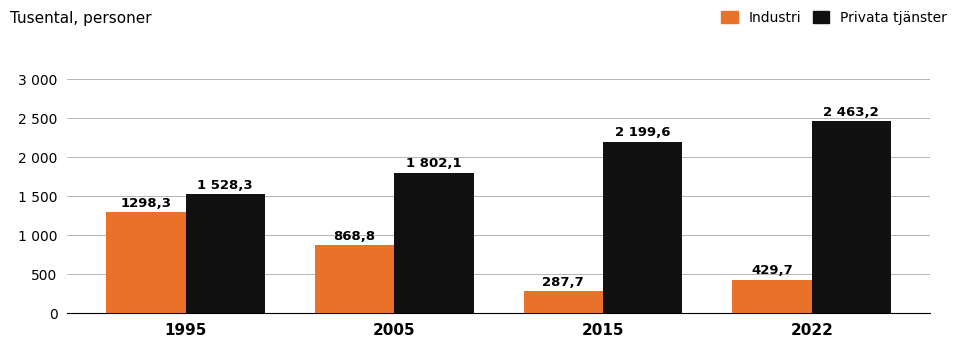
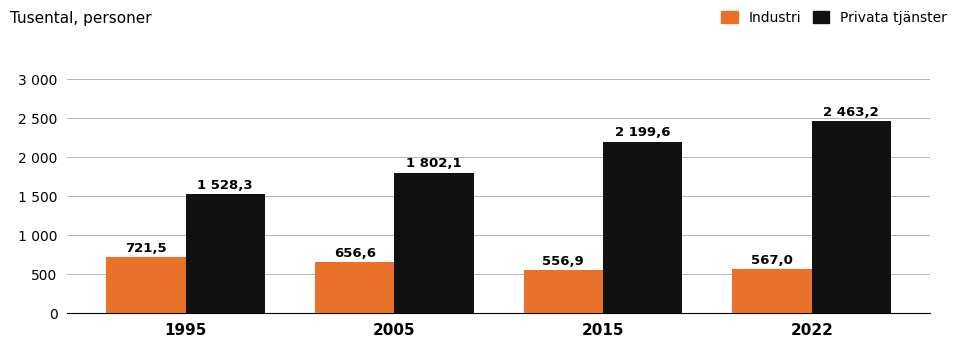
Industri/1995: 1298,3 -> 721,5
Industri/2005: 868,8 -> 656,6
Industri/2015: 287,7 -> 556,9
Industri/2022: 429,7 -> 567,0
